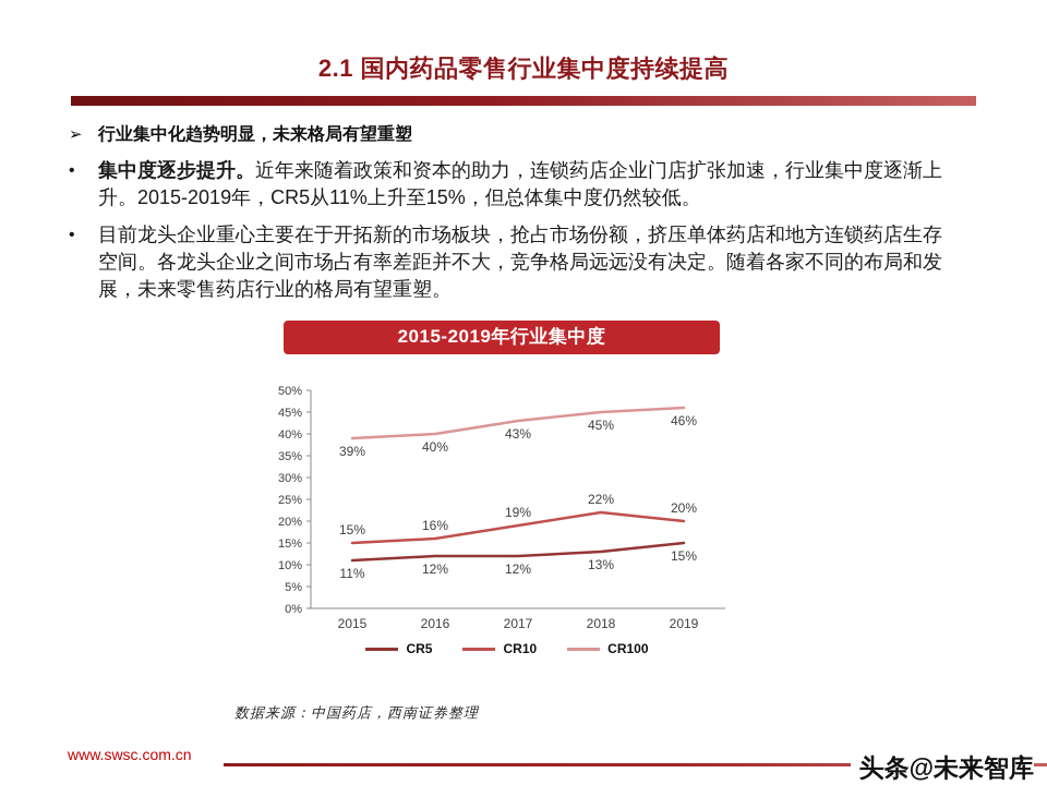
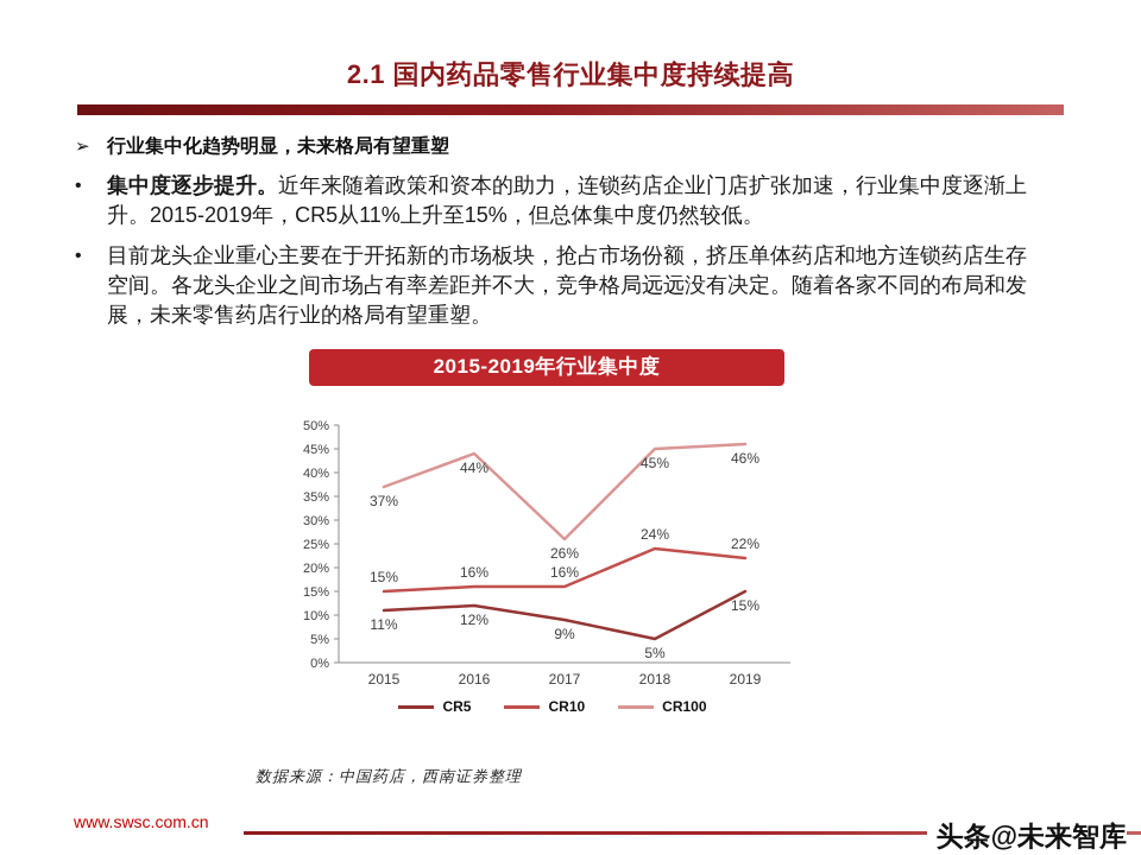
CR100/2015: 39% -> 37%
CR100/2016: 40% -> 44%
CR5/2017: 12% -> 9%
CR10/2017: 19% -> 16%
CR100/2017: 43% -> 26%
CR5/2018: 13% -> 5%
CR10/2018: 22% -> 24%
CR10/2019: 20% -> 22%
